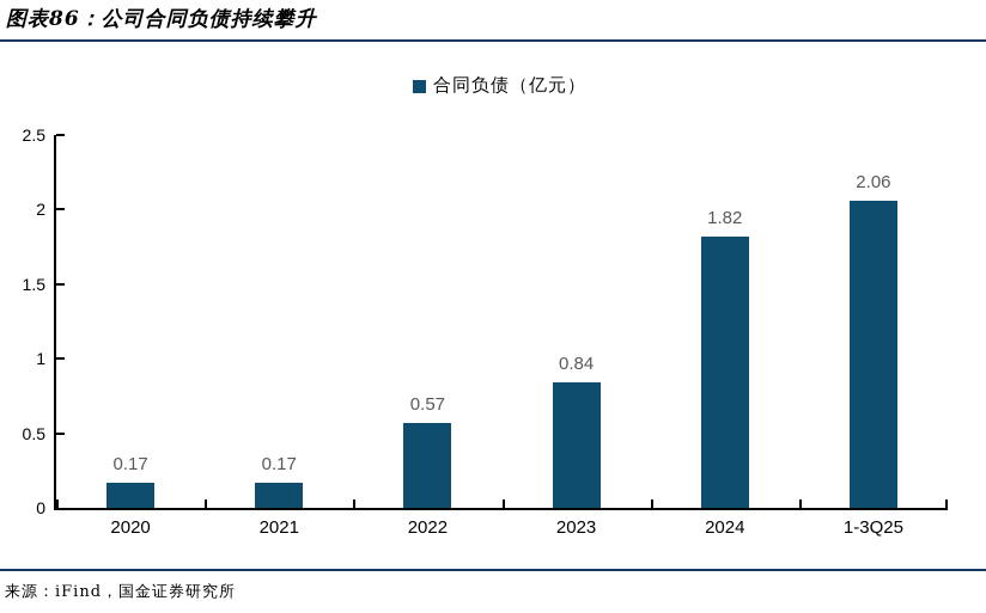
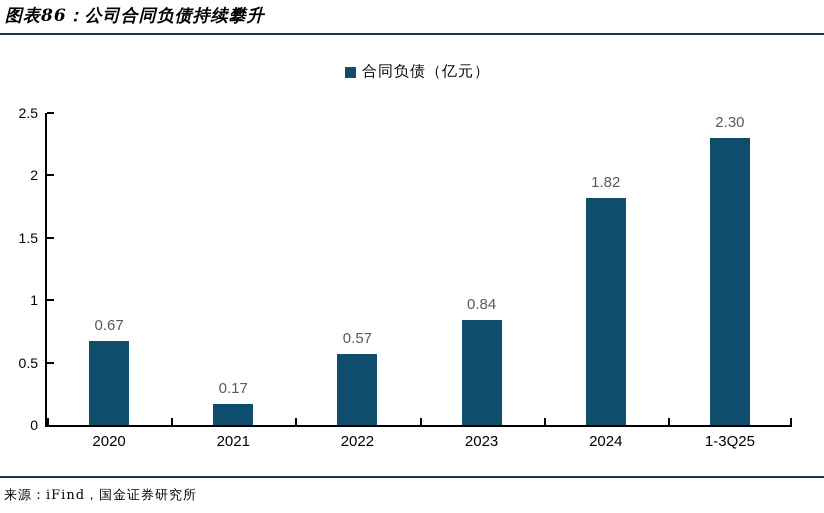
2020: 0.17 -> 0.67
1-3Q25: 2.06 -> 2.30
